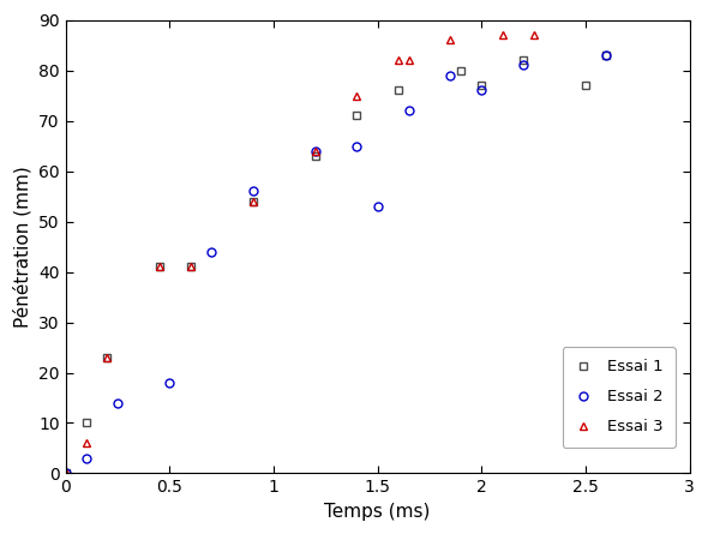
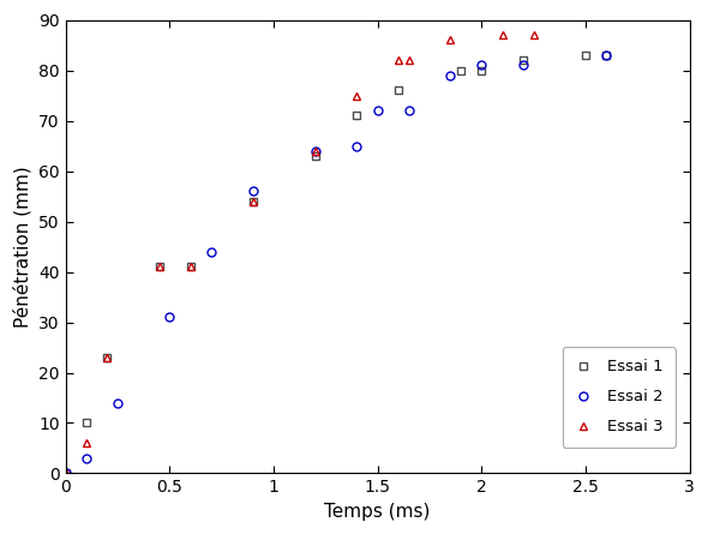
Essai 2/0.5: 18 -> 31
Essai 2/1.5: 53 -> 72
Essai 1/2: 77 -> 80
Essai 2/2: 76 -> 81
Essai 1/2.5: 77 -> 83
